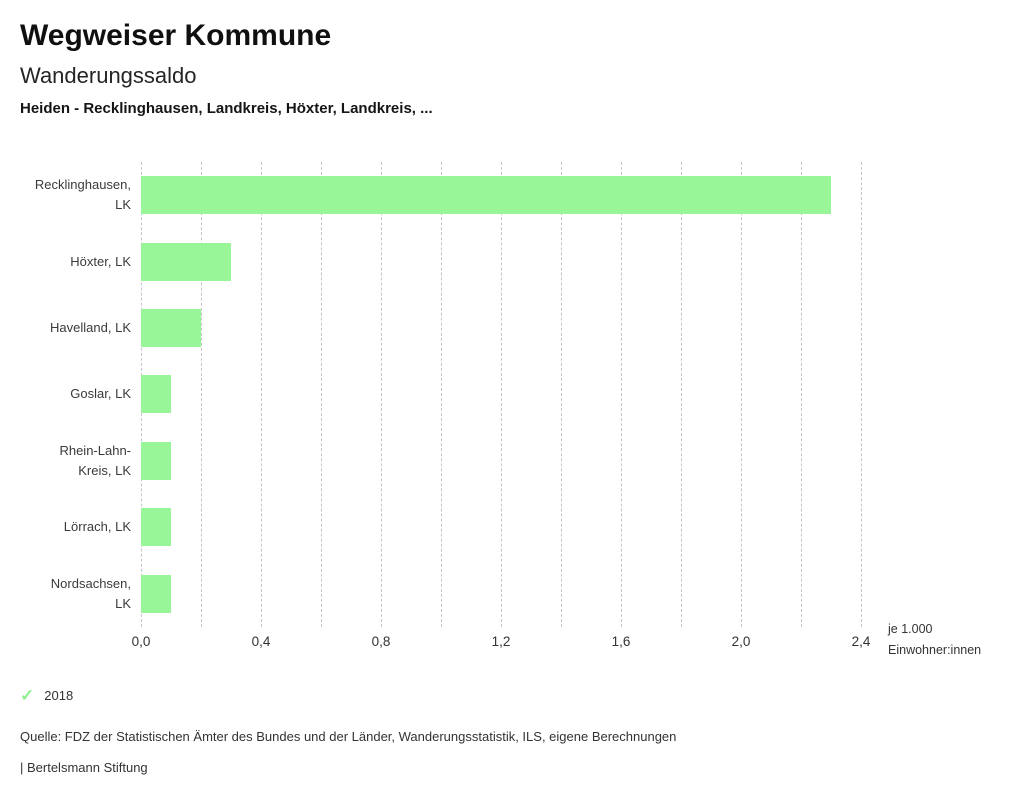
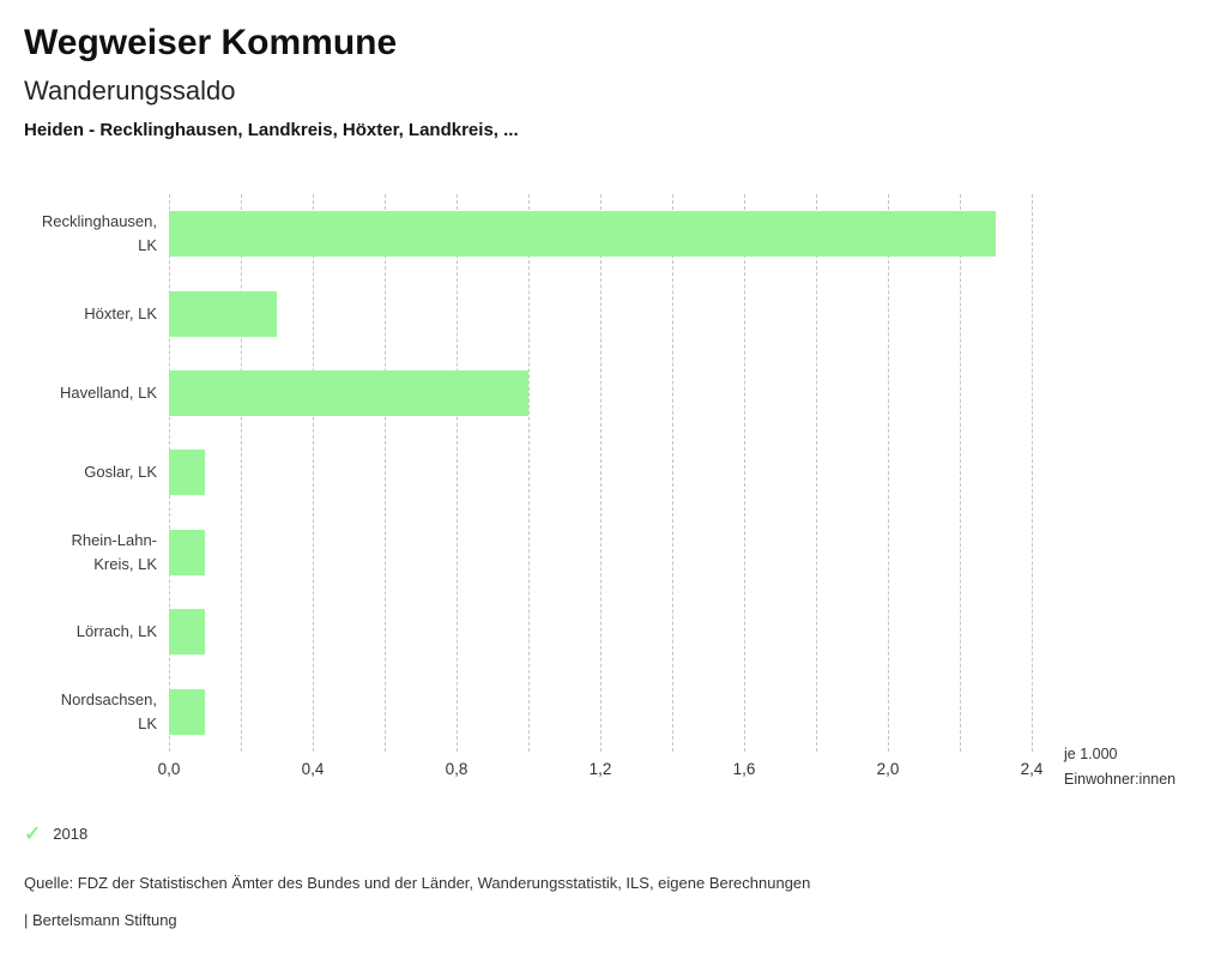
Havelland, LK: 0,2 -> 1,0
